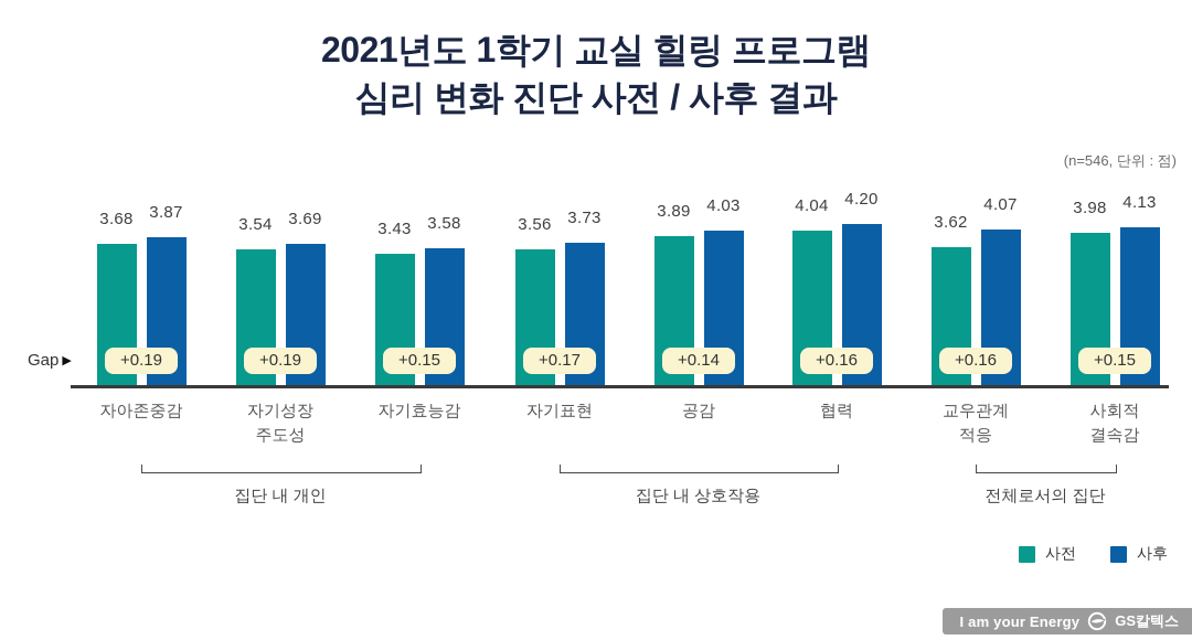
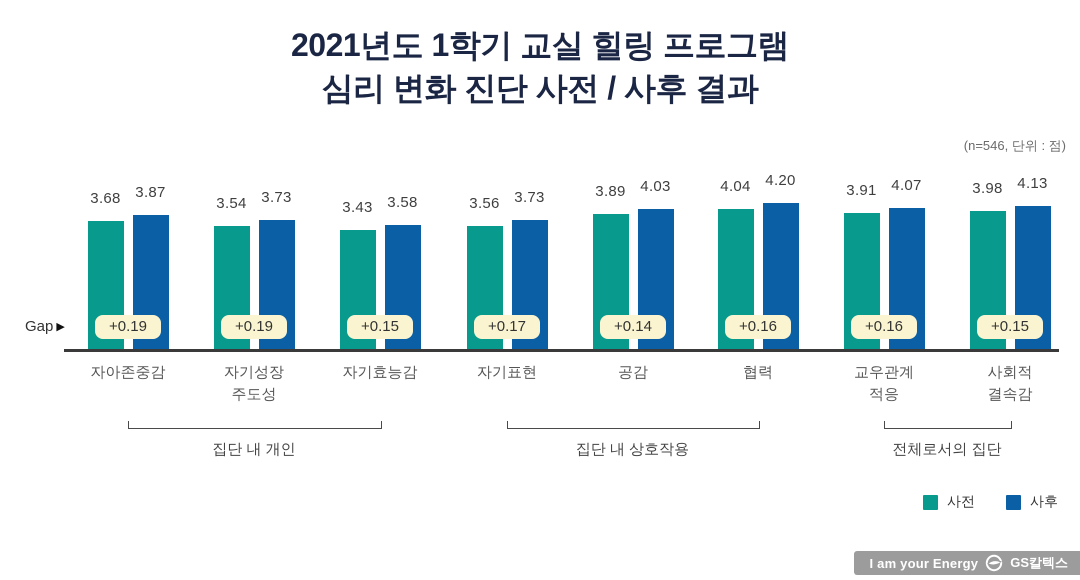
사후/자기성장 주도성: 3.69 -> 3.73
사전/교우관계 적응: 3.62 -> 3.91
